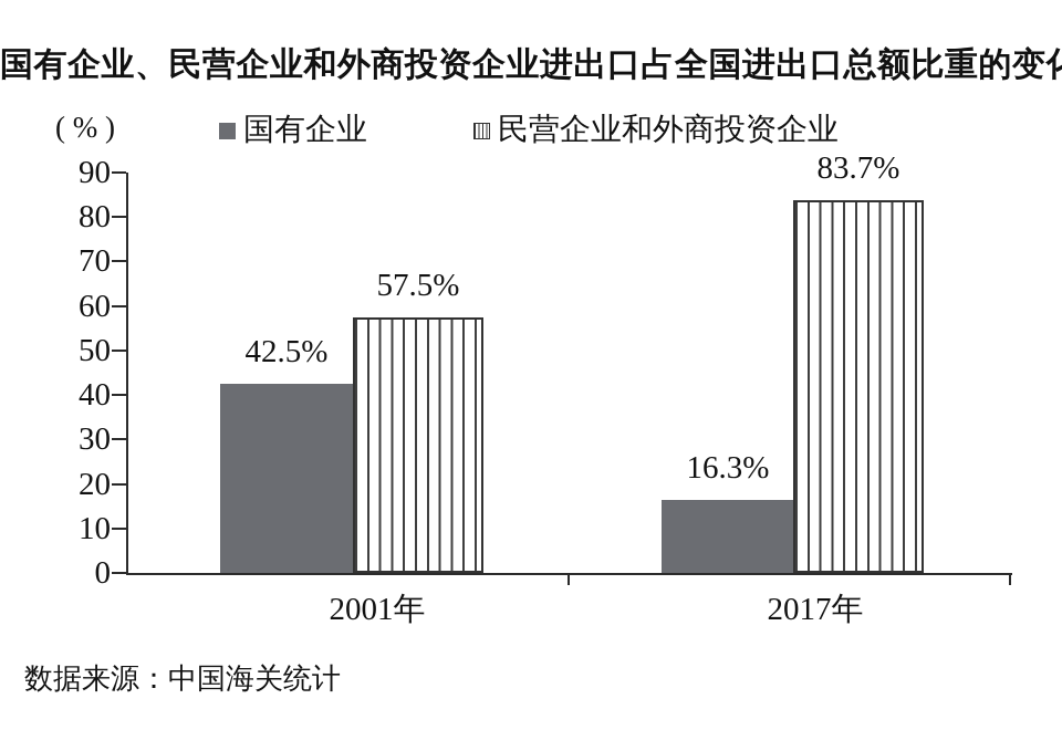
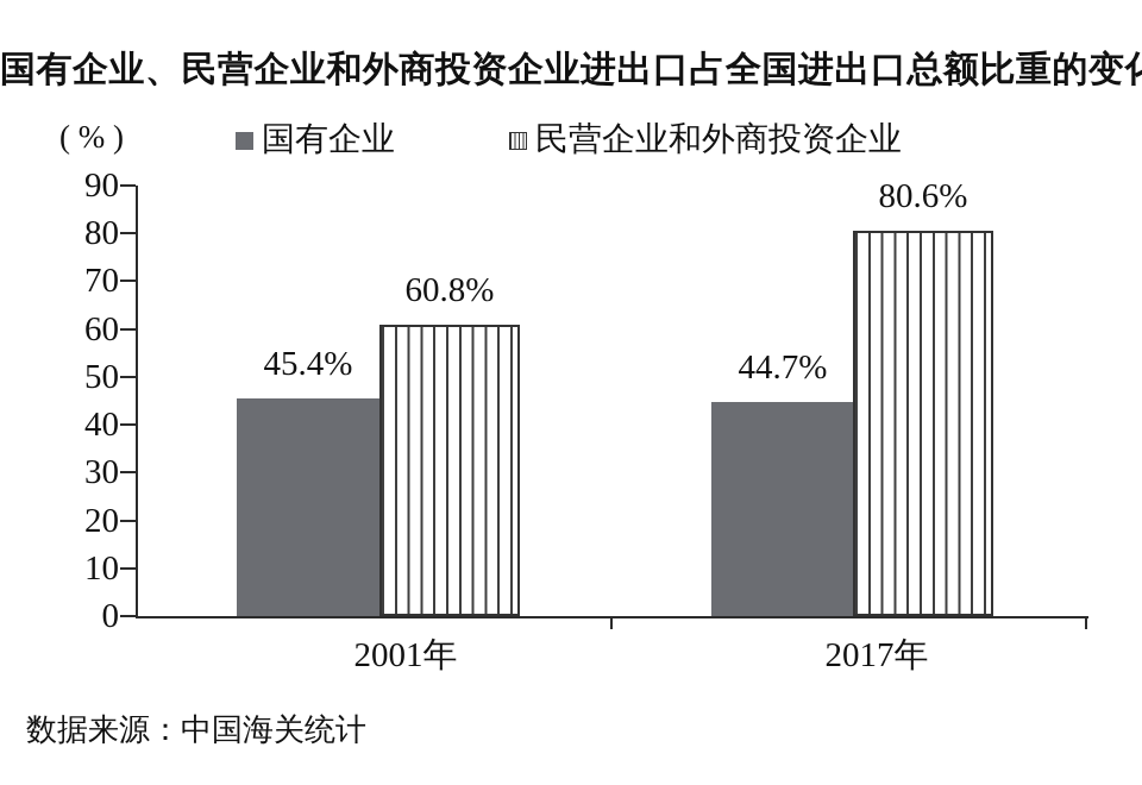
国有企业/2001年: 42.5% -> 45.4%
民营企业和外商投资企业/2001年: 57.5% -> 60.8%
国有企业/2017年: 16.3% -> 44.7%
民营企业和外商投资企业/2017年: 83.7% -> 80.6%
